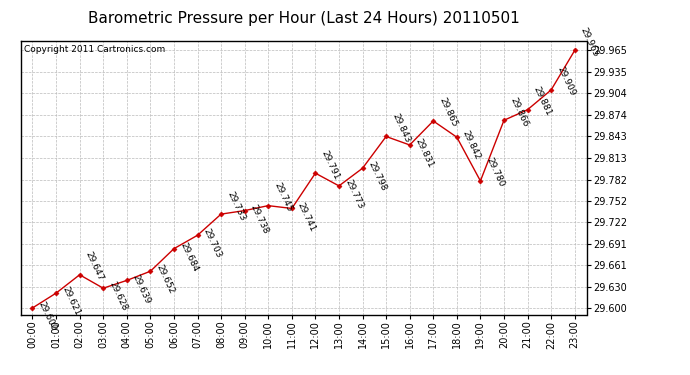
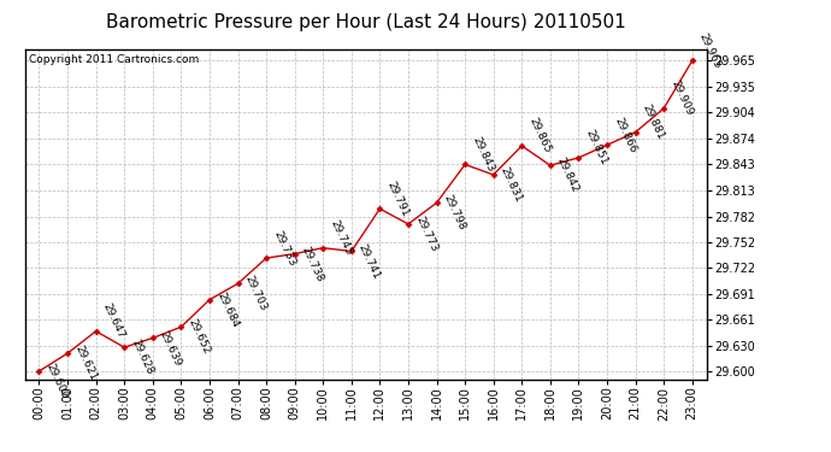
19:00: 29.780 -> 29.851
